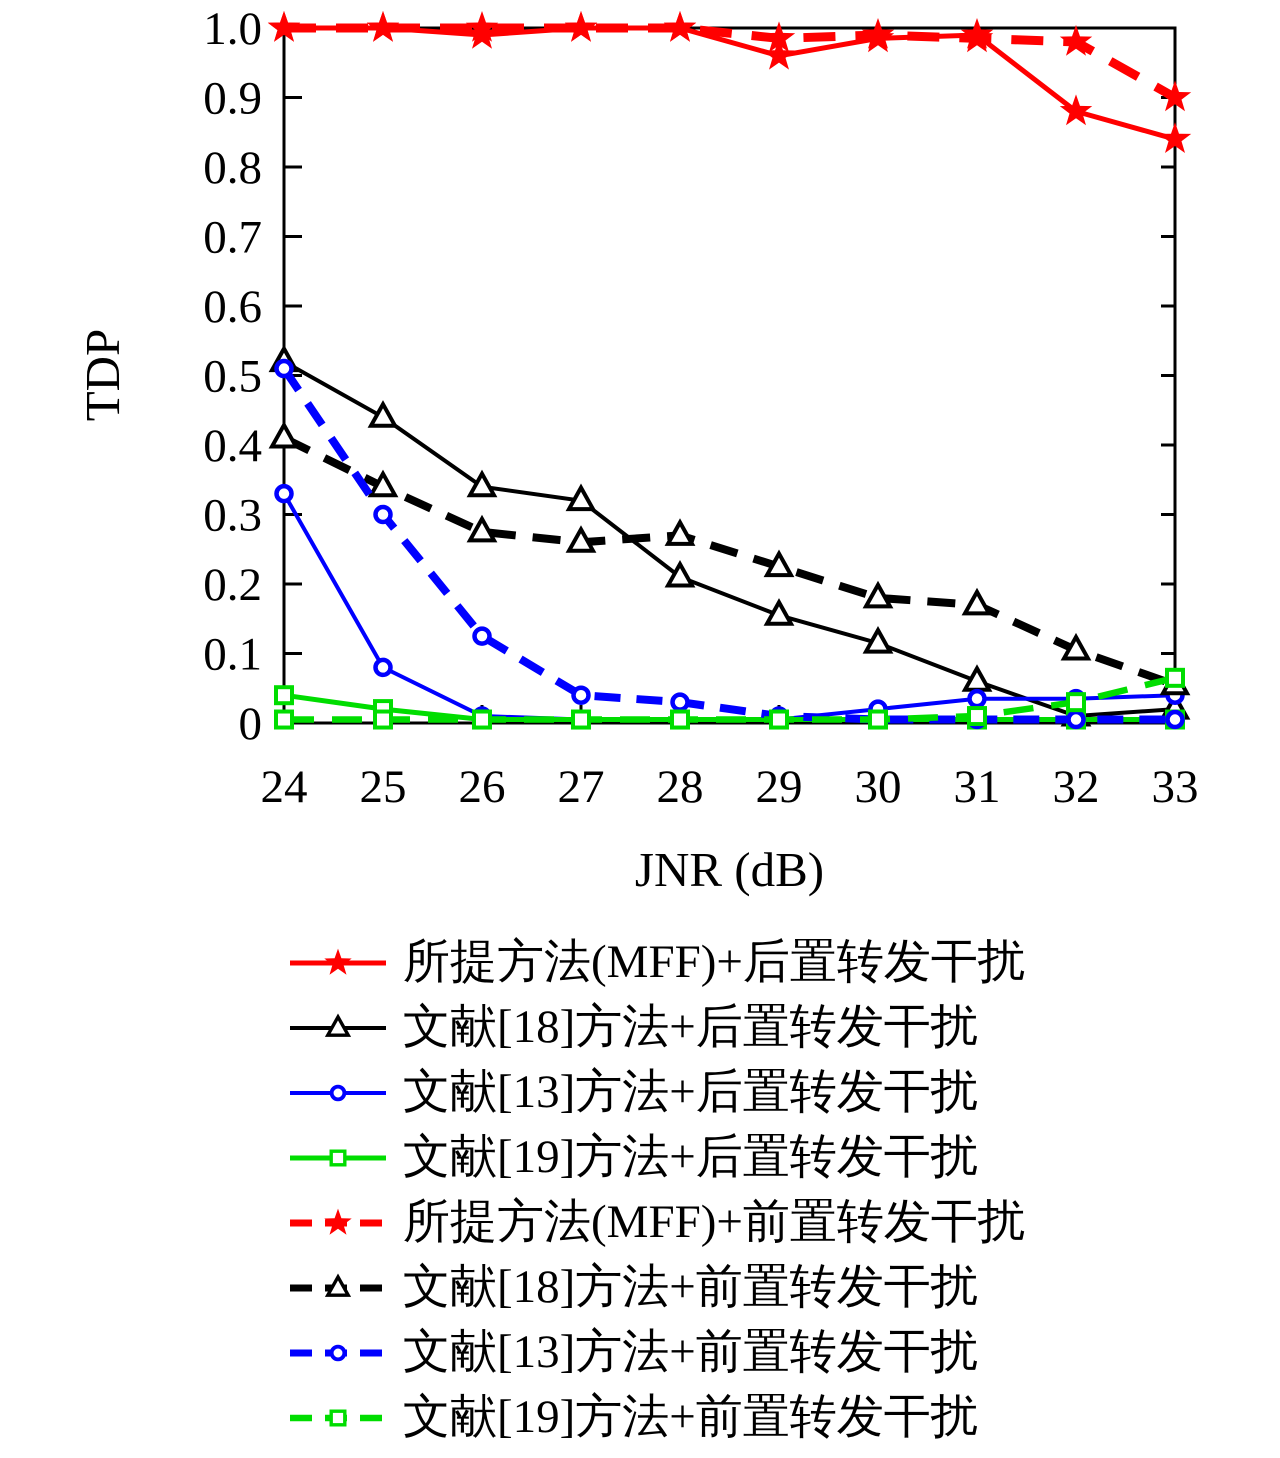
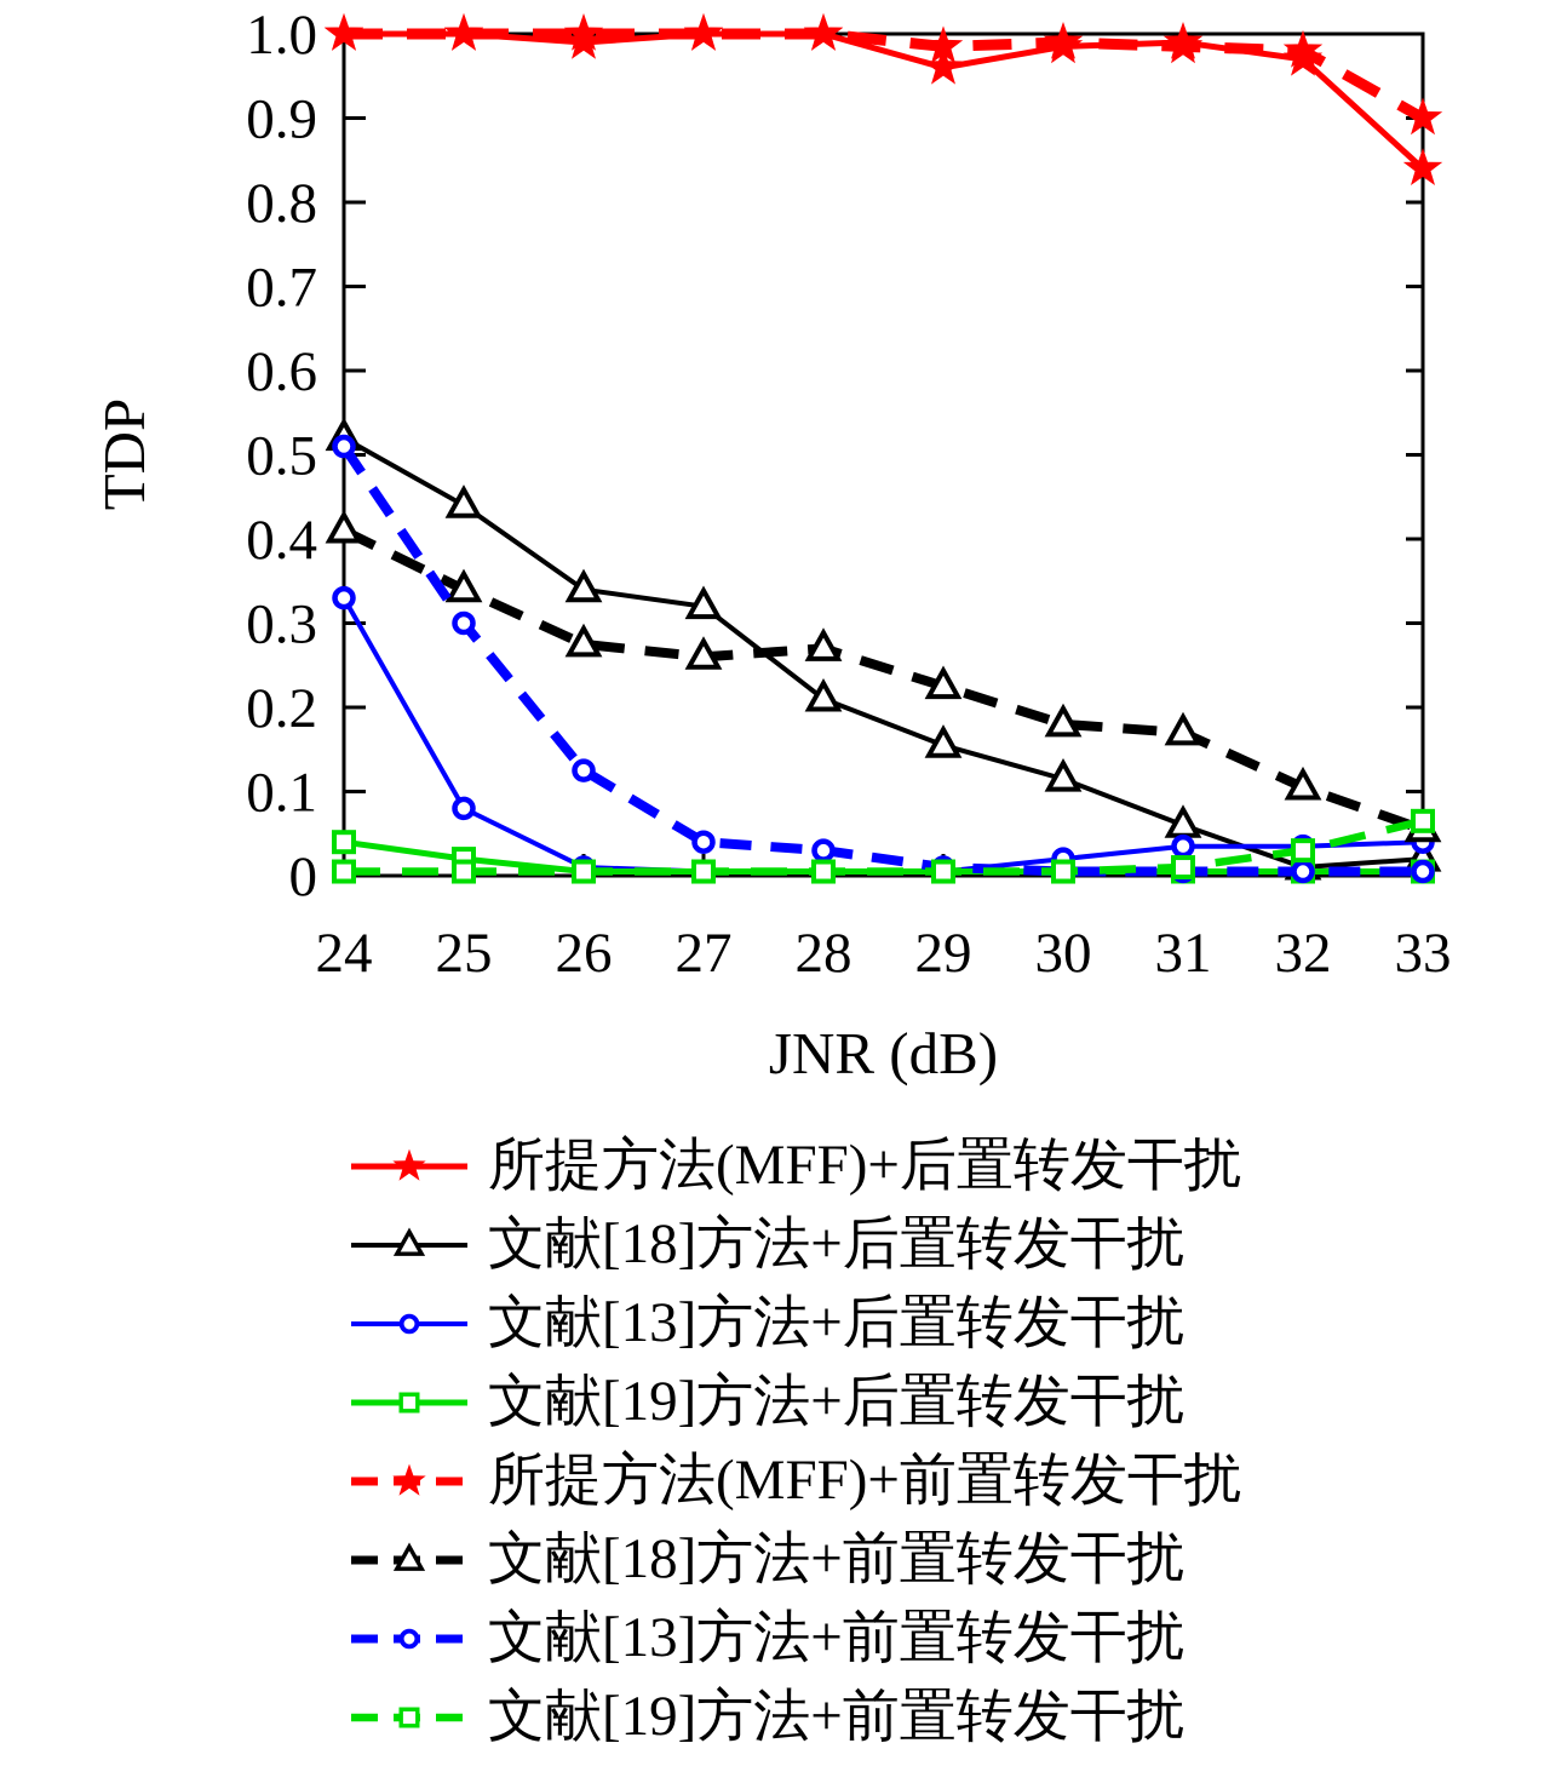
所提方法(MFF)+后置转发干扰/32: 0.88 -> 0.97
